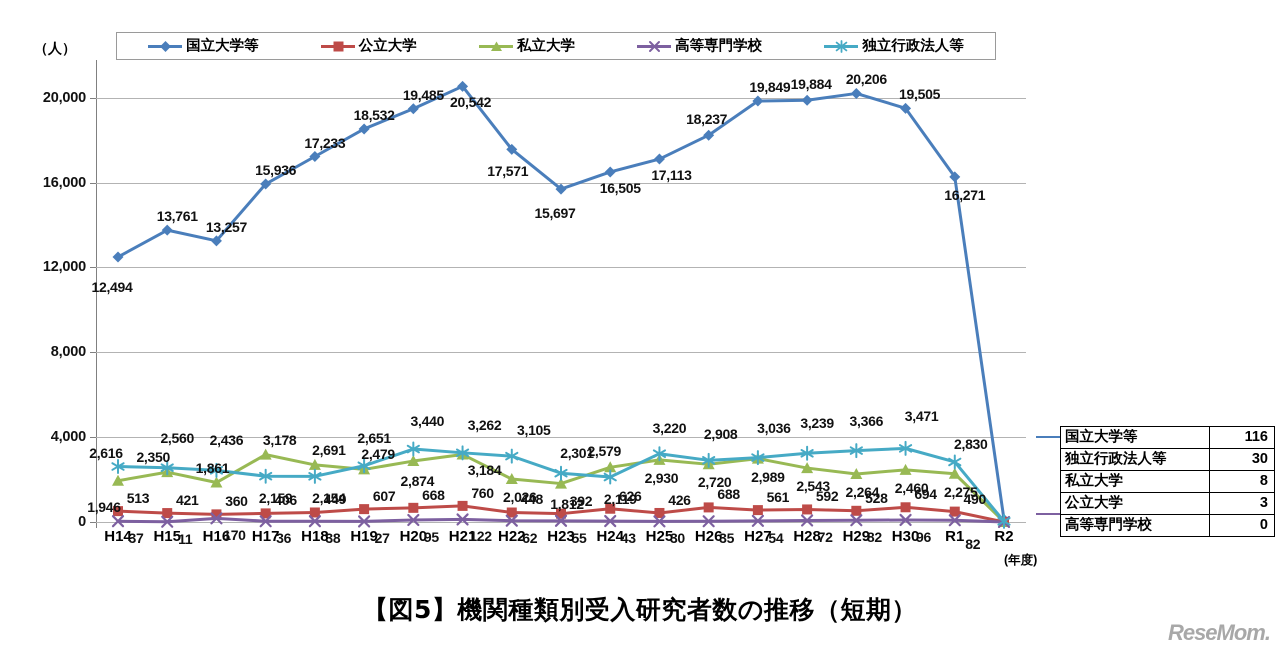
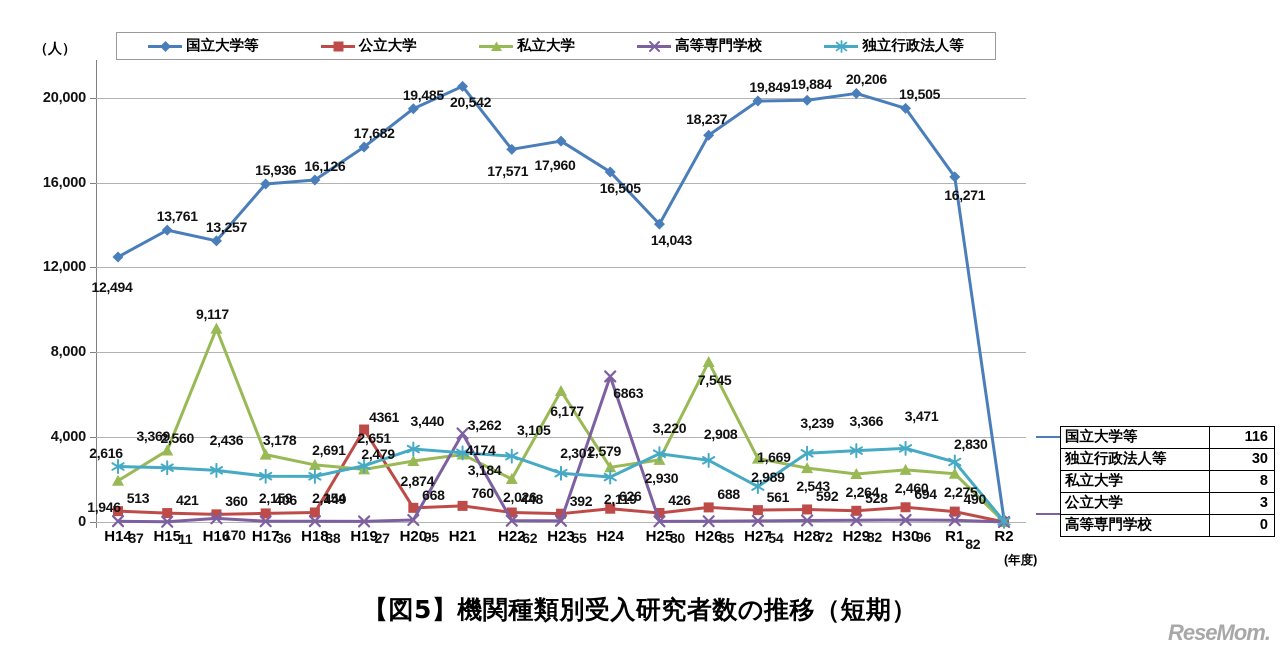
私立大学/H15: 2,350 -> 3,369
私立大学/H16: 1,861 -> 9,117
国立大学等/H18: 17,233 -> 16,126
国立大学等/H19: 18,532 -> 17,682
公立大学/H19: 607 -> 4361
高等専門学校/H21: 122 -> 4174
国立大学等/H23: 15,697 -> 17,960
私立大学/H23: 1,812 -> 6,177
高等専門学校/H24: 43 -> 6863
国立大学等/H25: 17,113 -> 14,043
私立大学/H26: 2,720 -> 7,545
独立行政法人等/H27: 3,036 -> 1,669
